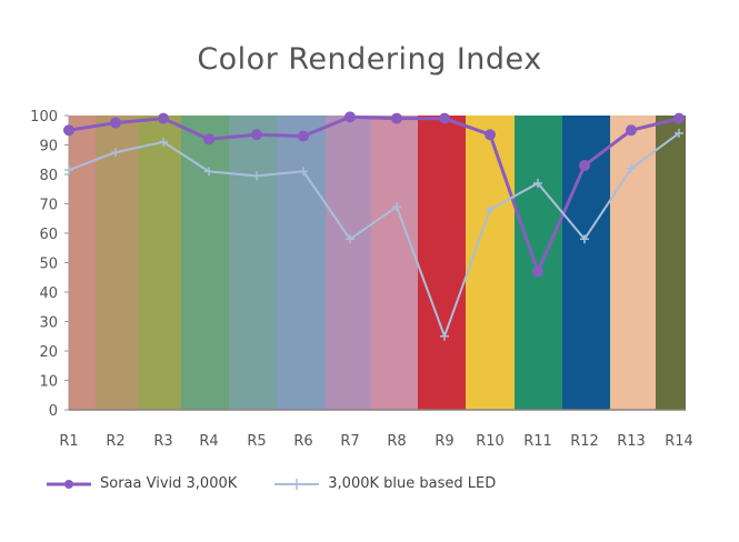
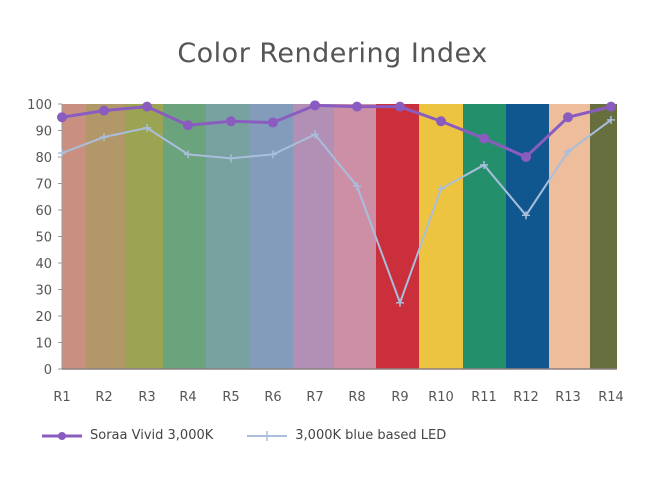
3,000K blue based LED/R7: 58 -> 88
Soraa Vivid 3,000K/R11: 47 -> 87
Soraa Vivid 3,000K/R12: 83 -> 80
